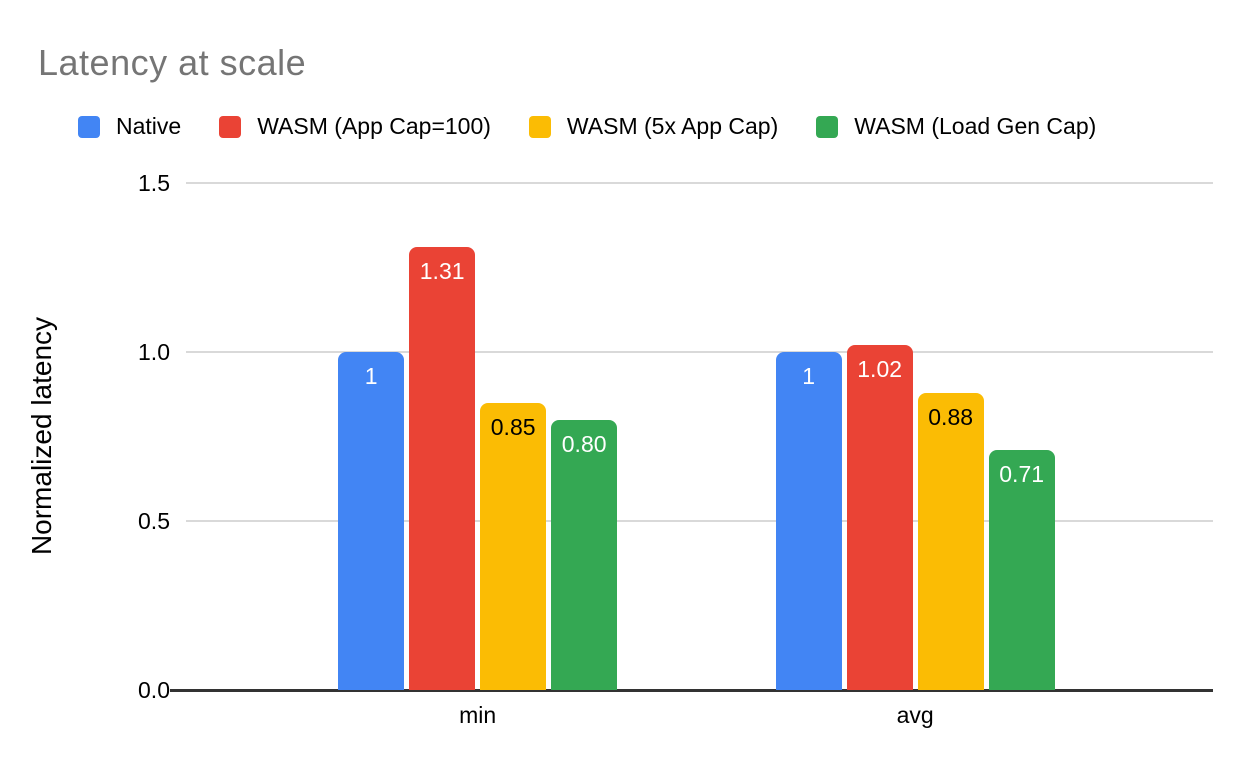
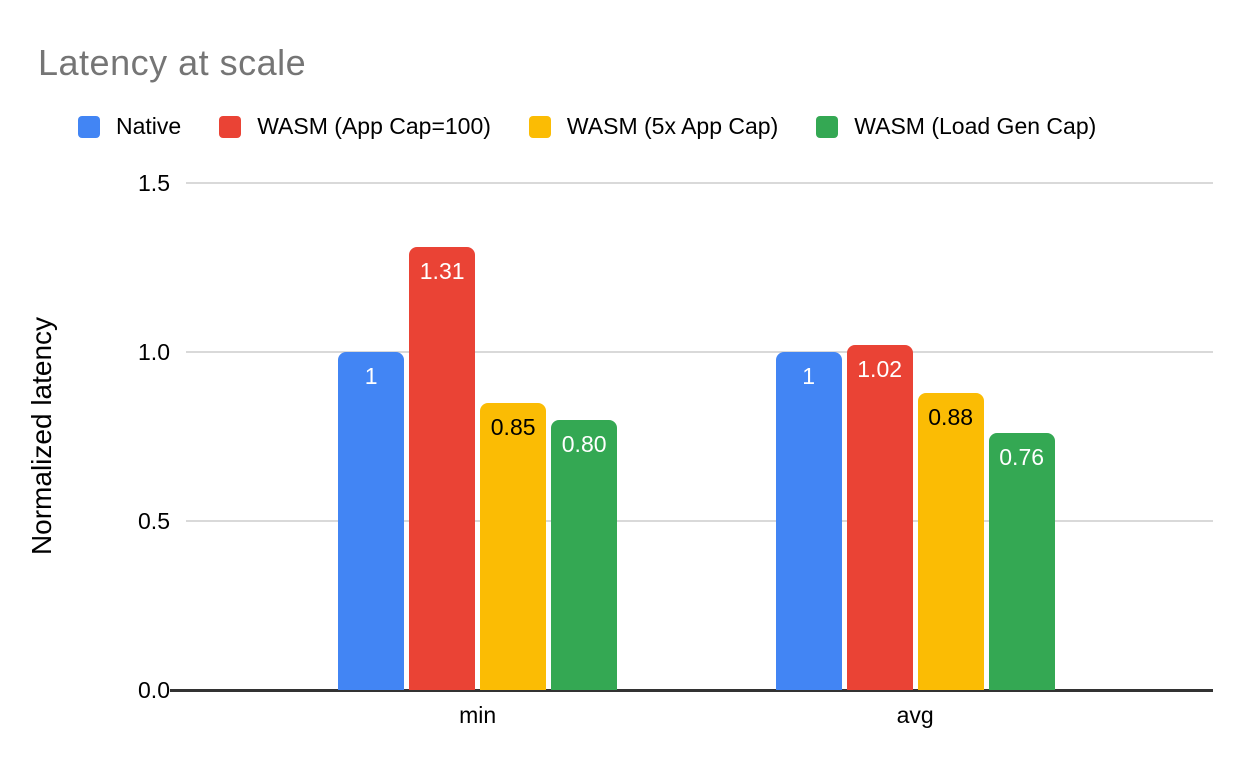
WASM (Load Gen Cap)/avg: 0.71 -> 0.76
